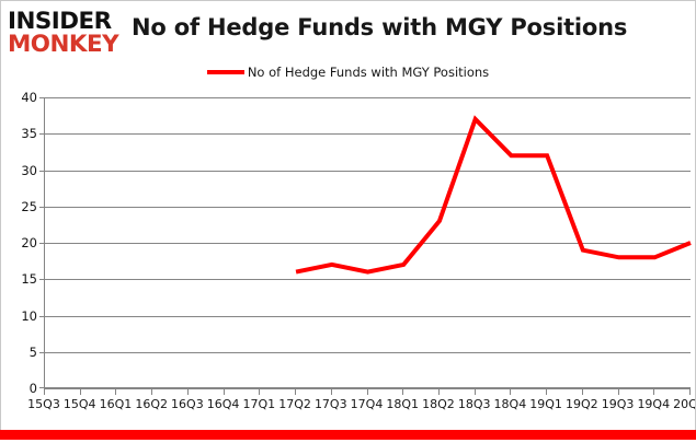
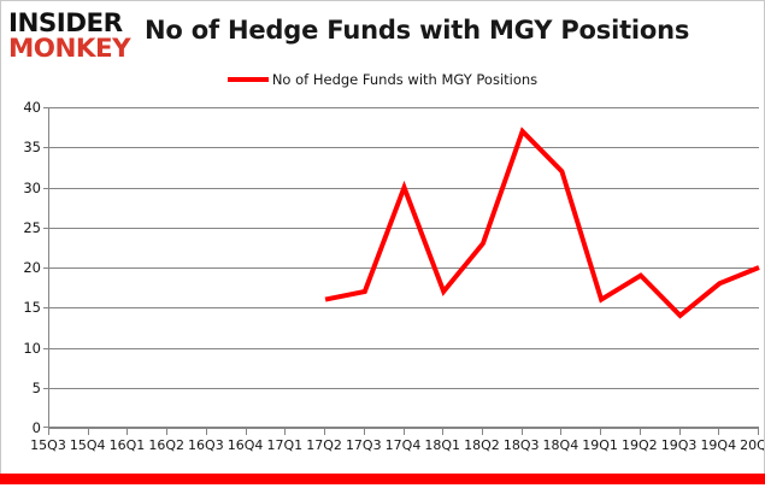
17Q4: 16 -> 30
19Q1: 32 -> 16
19Q3: 18 -> 14
